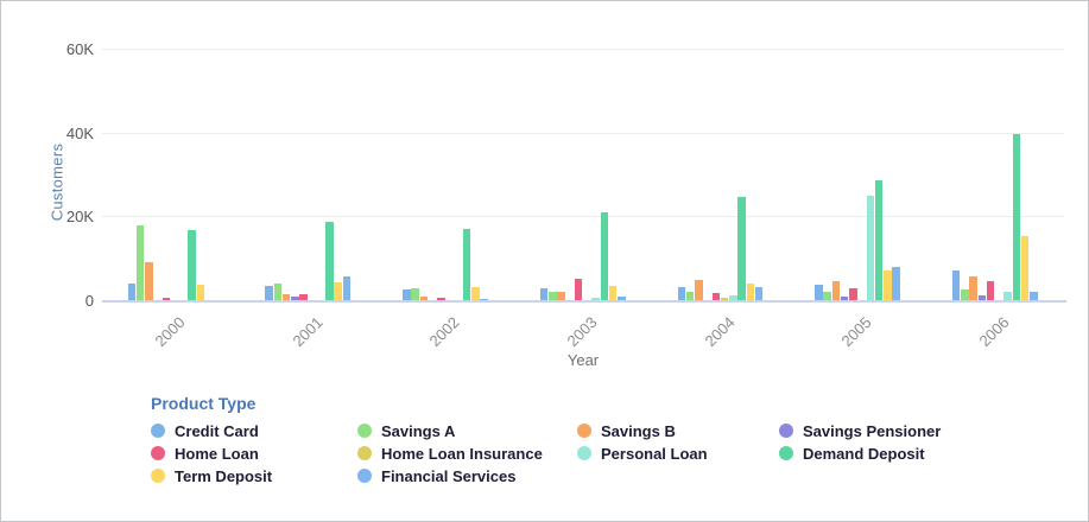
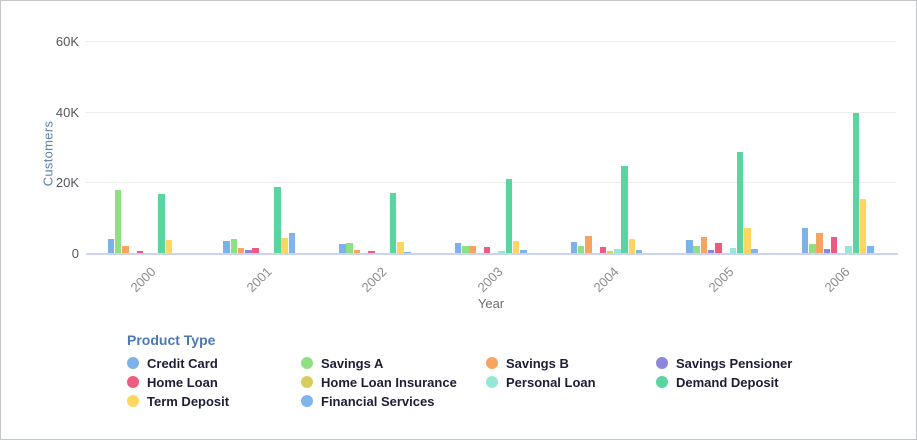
Savings B/2000: 9K -> 2K
Home Loan/2003: 5K -> 2K
Financial Services/2004: 3K -> 1K
Personal Loan/2005: 25K -> 2K
Financial Services/2005: 8K -> 1K
